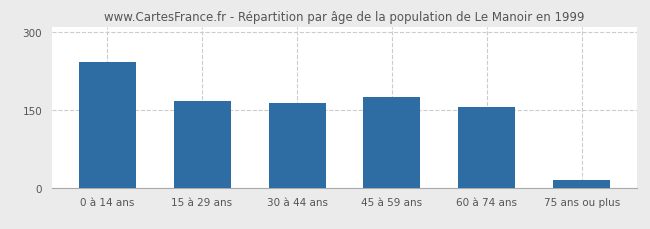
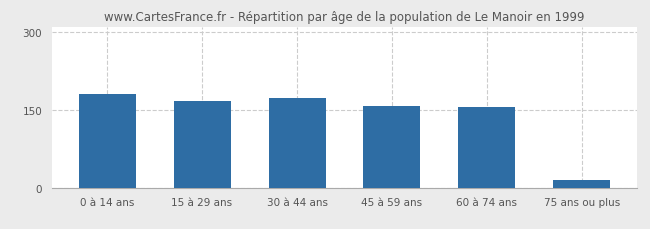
0 à 14 ans: 242 -> 181
30 à 44 ans: 162 -> 172
45 à 59 ans: 174 -> 158
